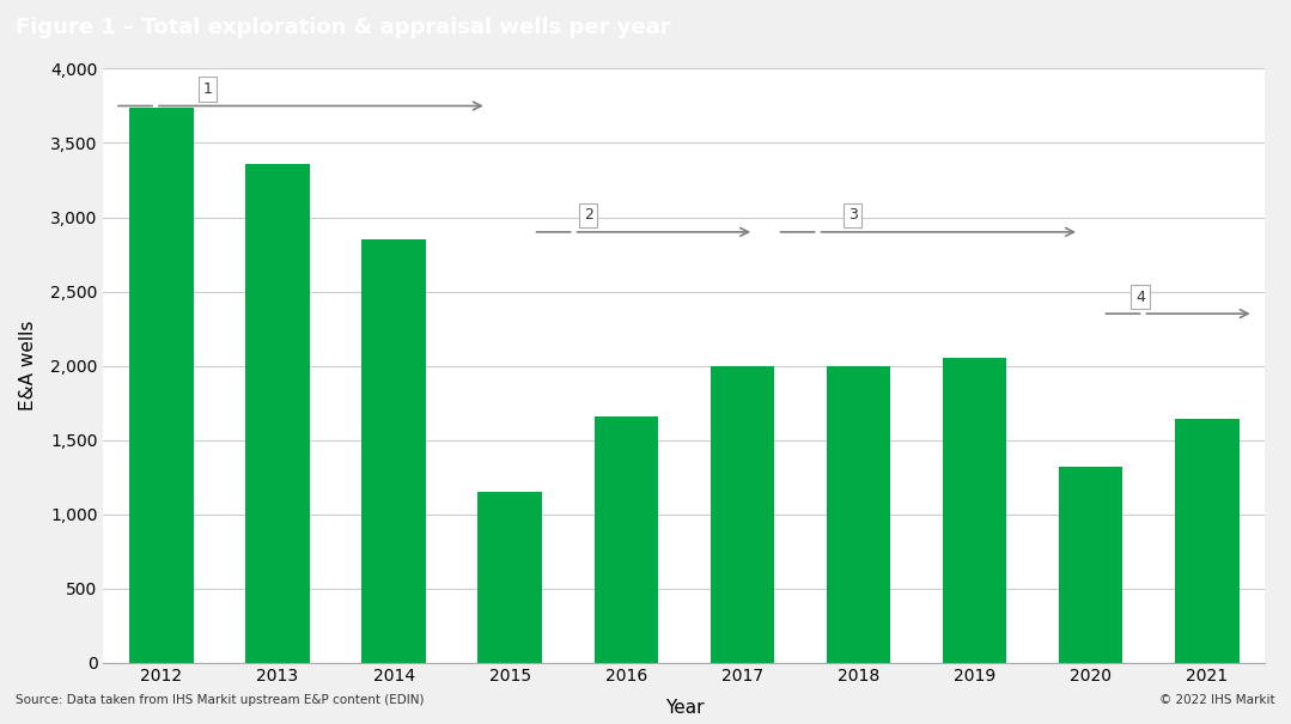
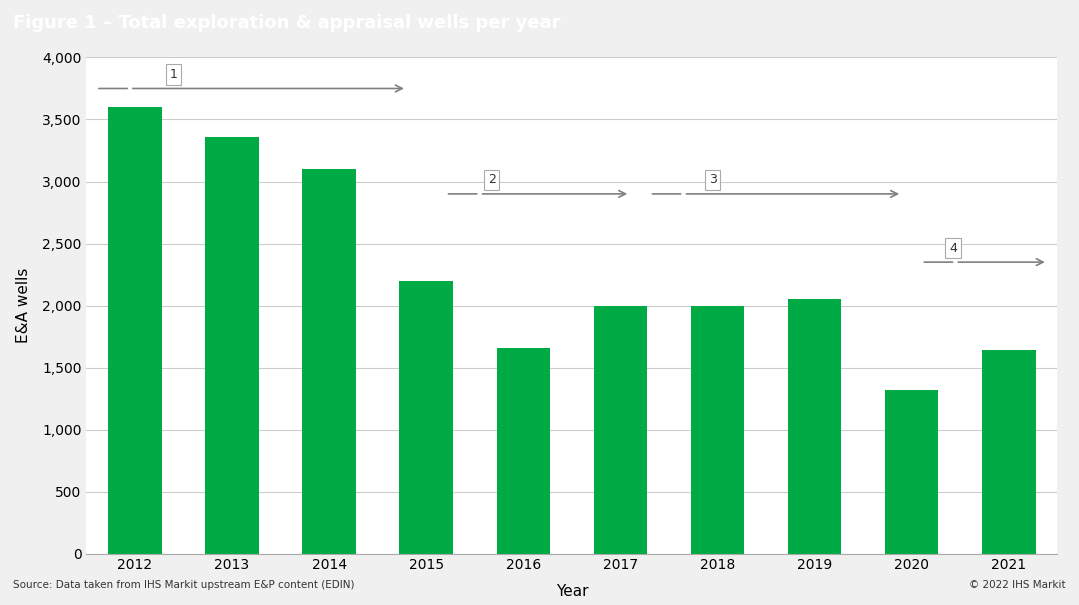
2012: 3,740 -> 3,600
2014: 2,850 -> 3,100
2015: 1,150 -> 2,200
